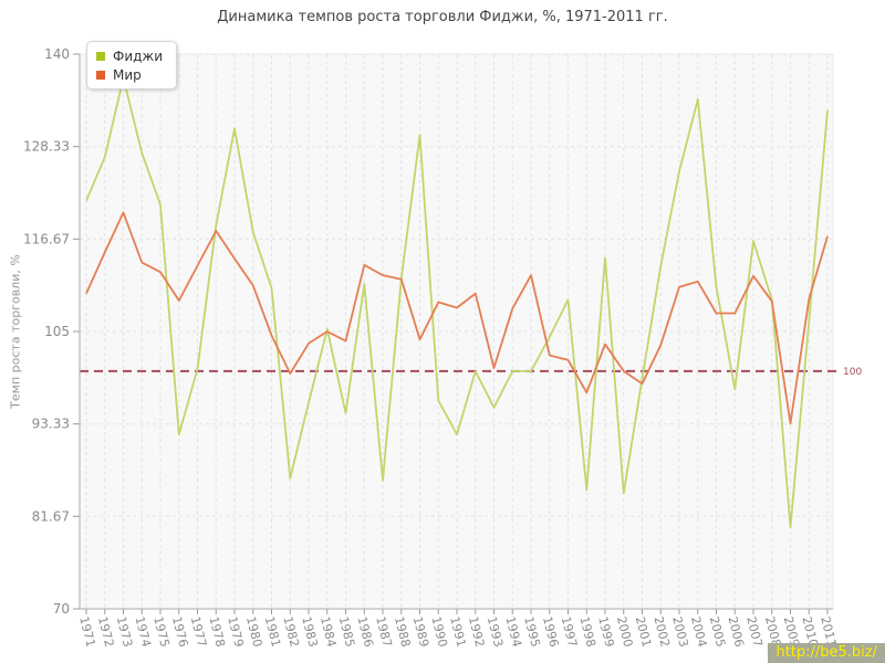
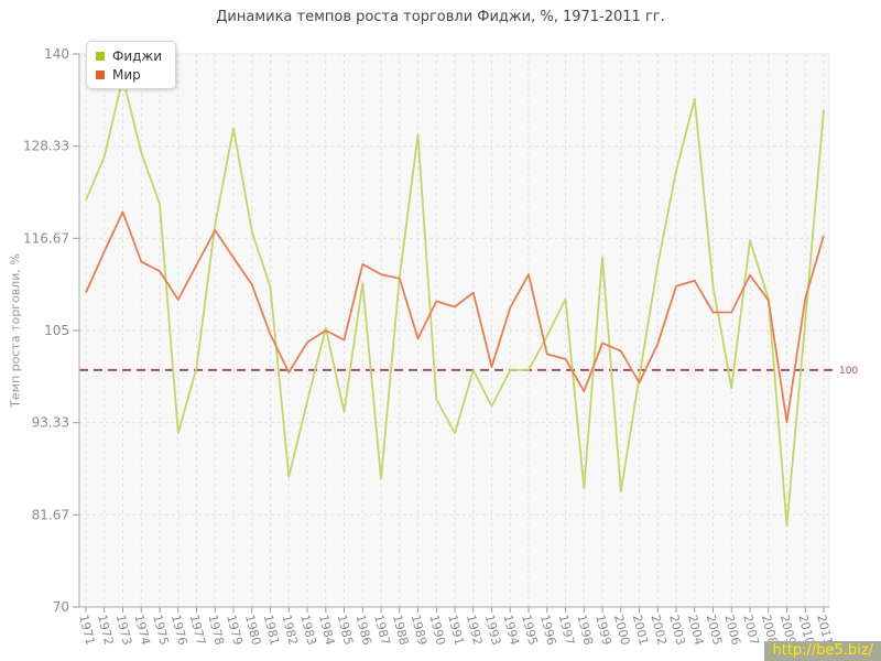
Мир/2000: 100 -> 102
